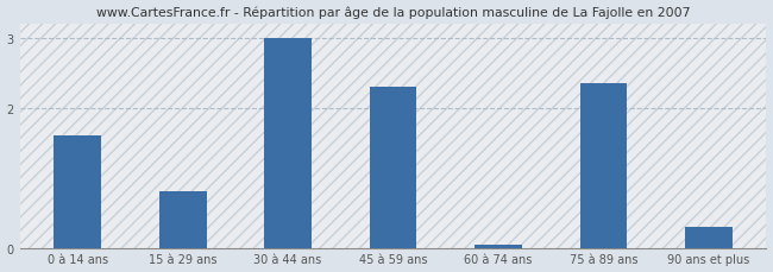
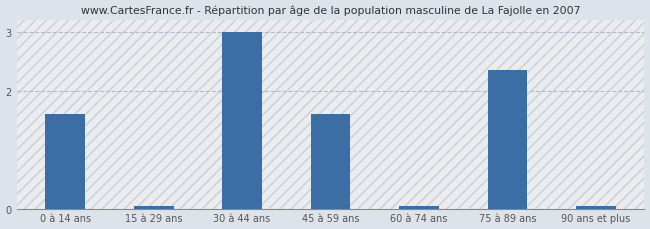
15 à 29 ans: 0.80 -> 0.05
45 à 59 ans: 2.30 -> 1.60
90 ans et plus: 0.30 -> 0.05
